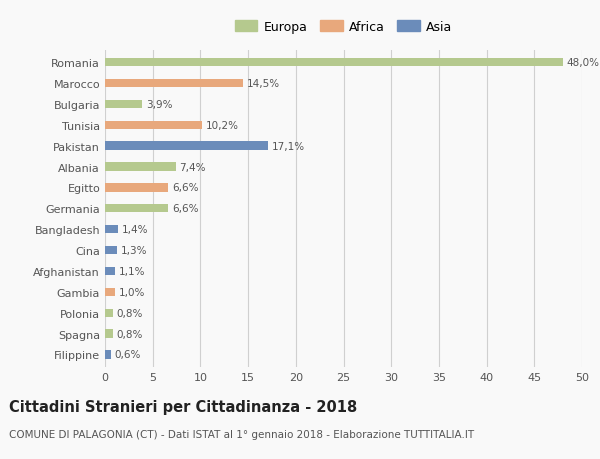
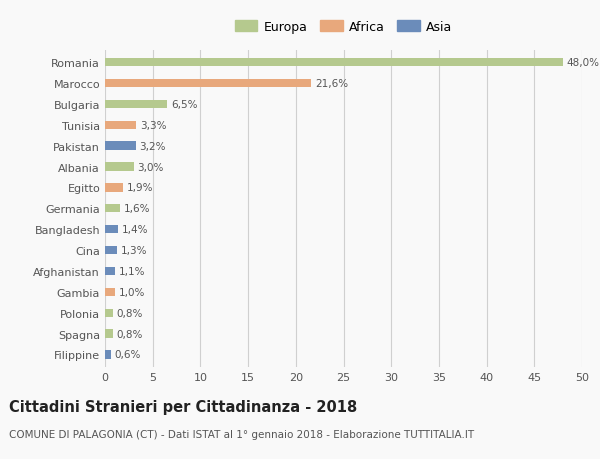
Marocco: 14,5% -> 21,6%
Bulgaria: 3,9% -> 6,5%
Tunisia: 10,2% -> 3,3%
Pakistan: 17,1% -> 3,2%
Albania: 7,4% -> 3,0%
Egitto: 6,6% -> 1,9%
Germania: 6,6% -> 1,6%
